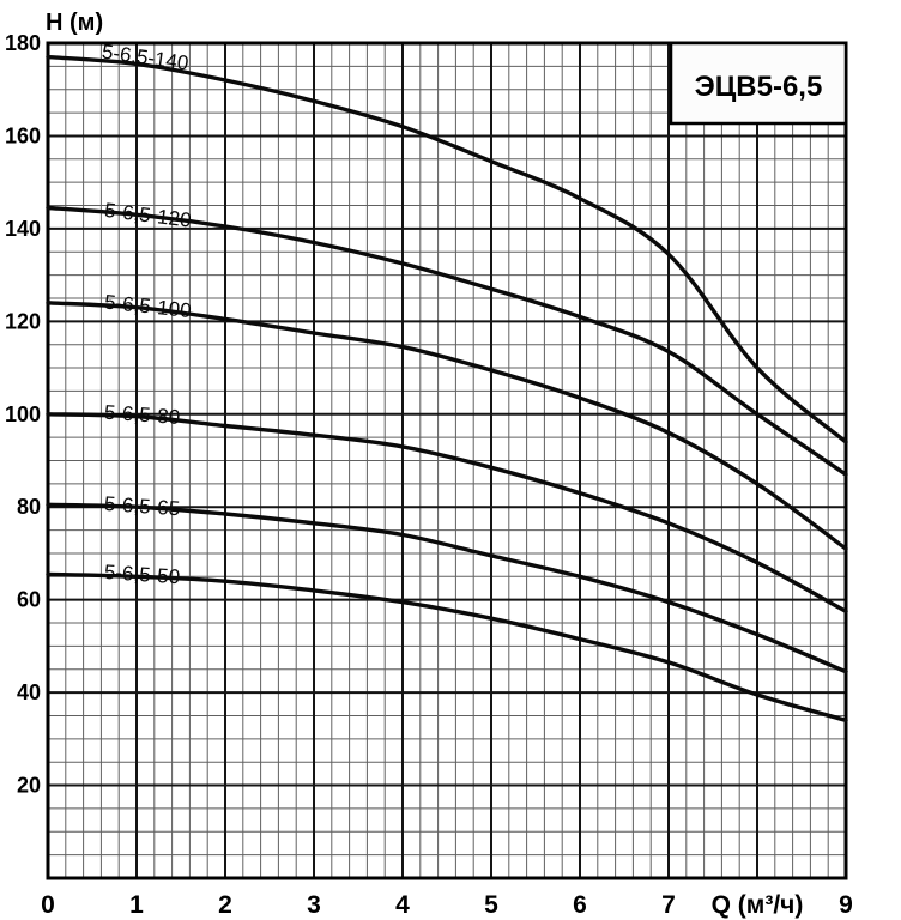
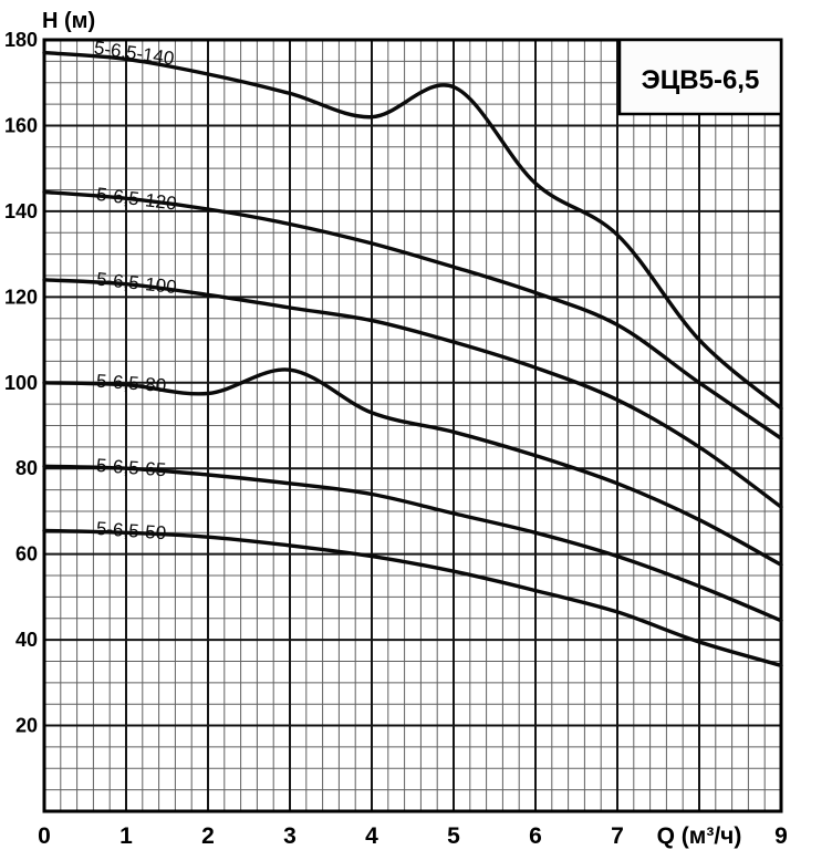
5-6,5-80/3: 96 -> 103
5-6,5-140/5: 154 -> 169
